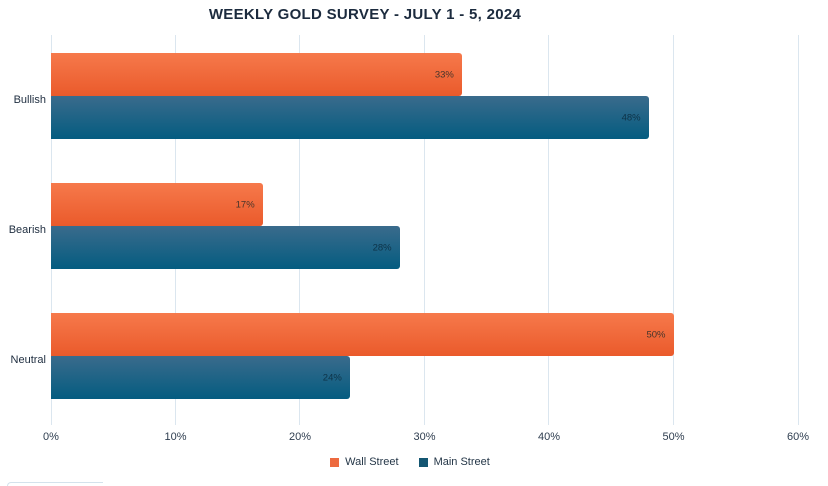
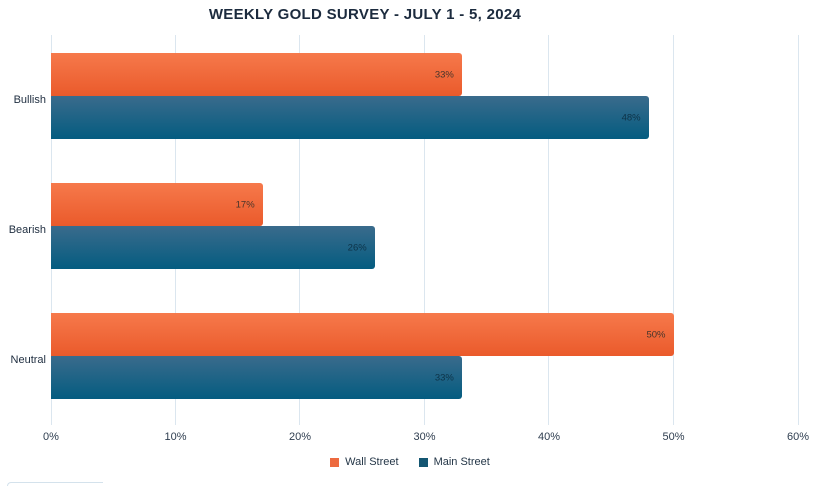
Main Street/Bearish: 28% -> 26%
Main Street/Neutral: 24% -> 33%
